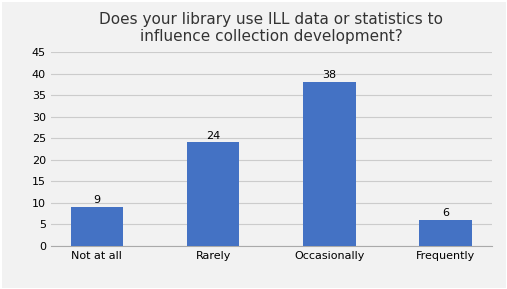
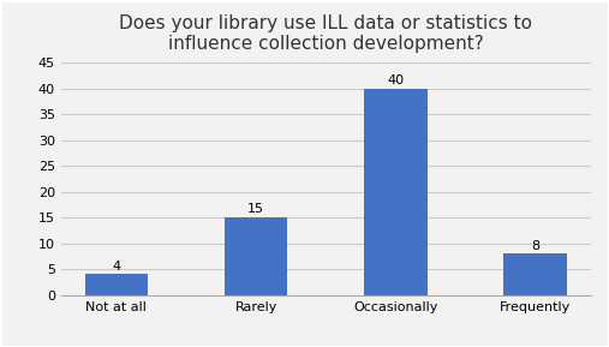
Not at all: 9 -> 4
Rarely: 24 -> 15
Occasionally: 38 -> 40
Frequently: 6 -> 8
